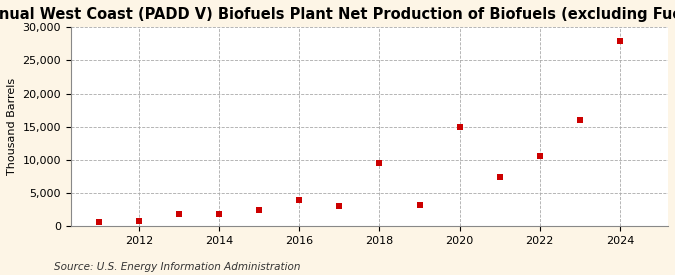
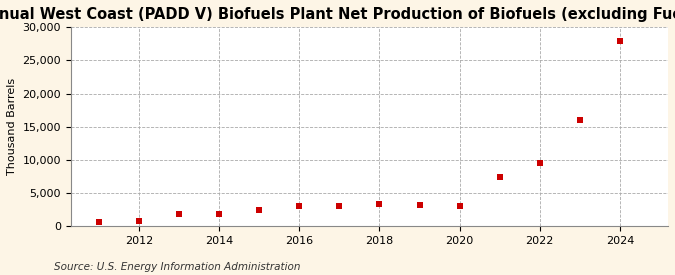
2016: 4,000 -> 3,000
2018: 9,600 -> 3,400
2020: 15,000 -> 3,000
2022: 10,600 -> 9,600
